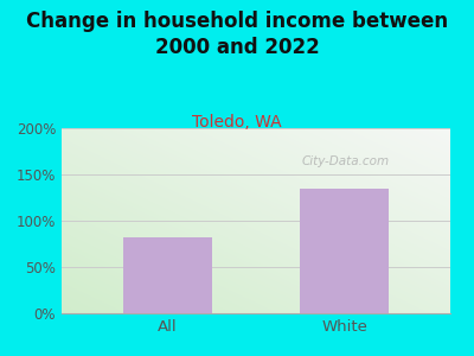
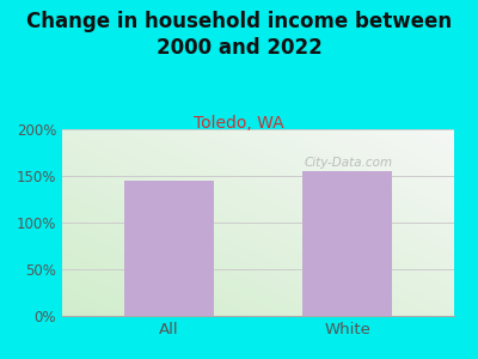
All: 82% -> 145%
White: 134% -> 155%
